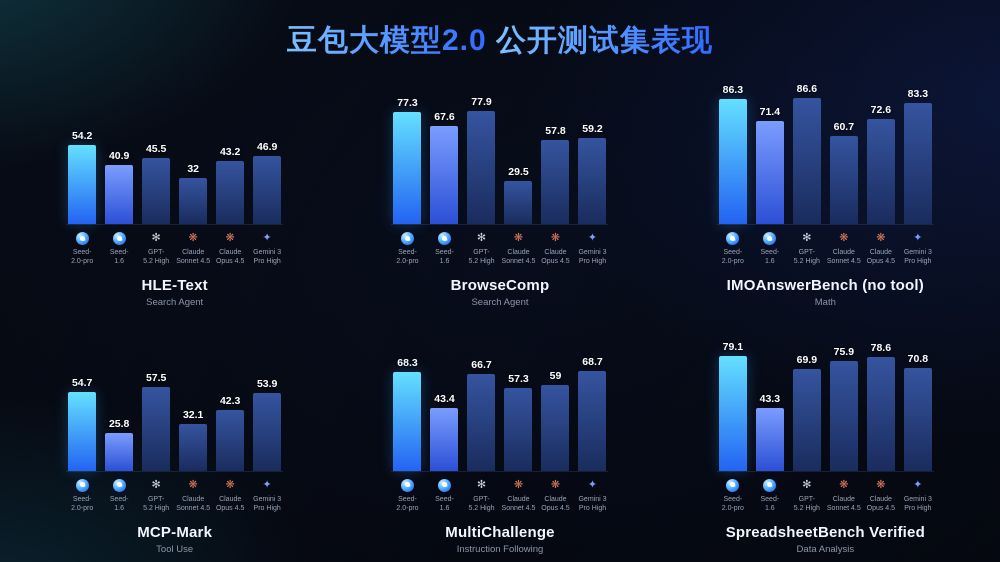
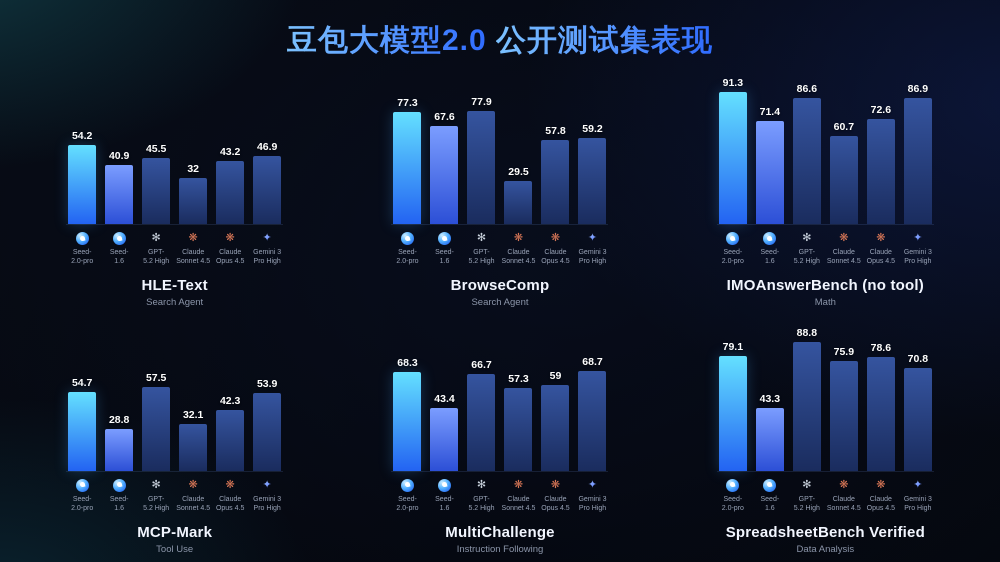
IMOAnswerBench (no tool)/Seed-2.0-pro: 86.3 -> 91.3
IMOAnswerBench (no tool)/Gemini 3 Pro High: 83.3 -> 86.9
MCP-Mark/Seed-1.6: 25.8 -> 28.8
SpreadsheetBench Verified/GPT-5.2 High: 69.9 -> 88.8
